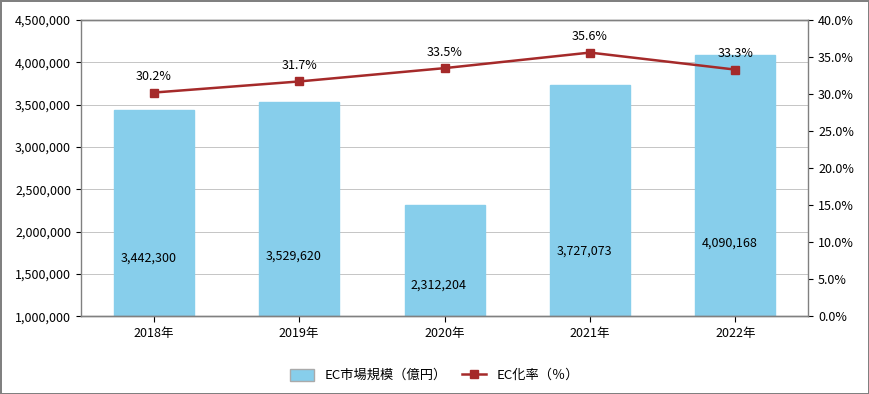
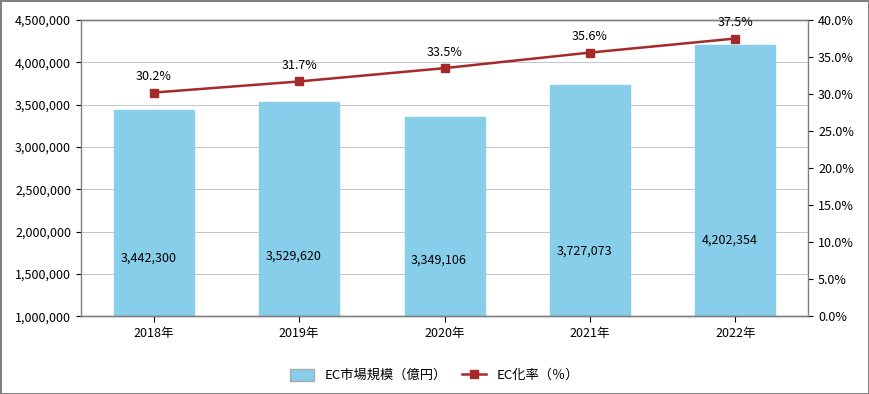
EC市場規模（億円）/2020年: 2,312,204 -> 3,349,106
EC市場規模（億円）/2022年: 4,090,168 -> 4,202,354
EC化率（％）/2022年: 33.3% -> 37.5%
